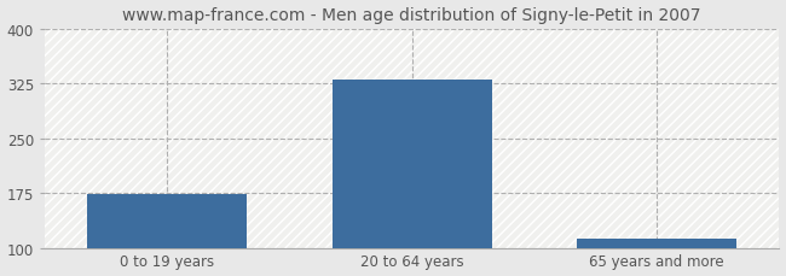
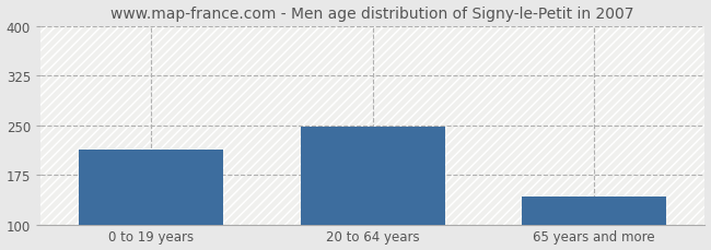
0 to 19 years: 173 -> 214
20 to 64 years: 330 -> 248
65 years and more: 113 -> 142
